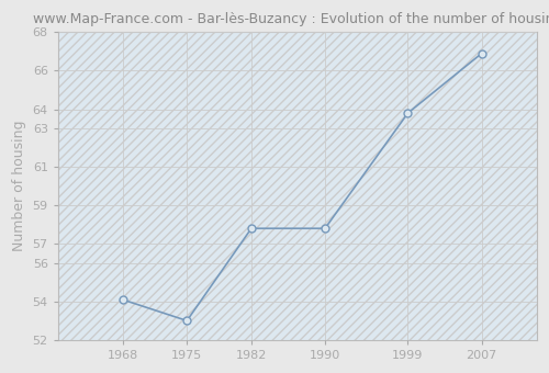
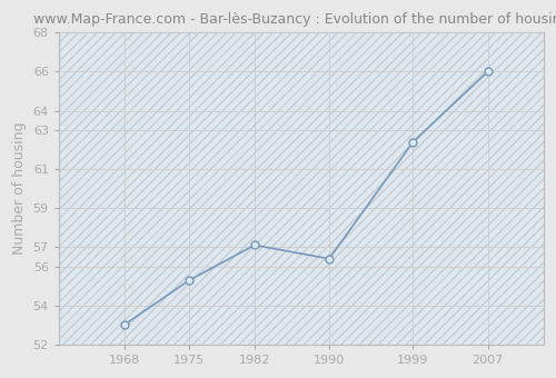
1968: 54.1 -> 53.0
1975: 53.0 -> 55.3
1982: 57.8 -> 57.1
1990: 57.8 -> 56.4
1999: 63.8 -> 62.4
2007: 66.9 -> 66.0
